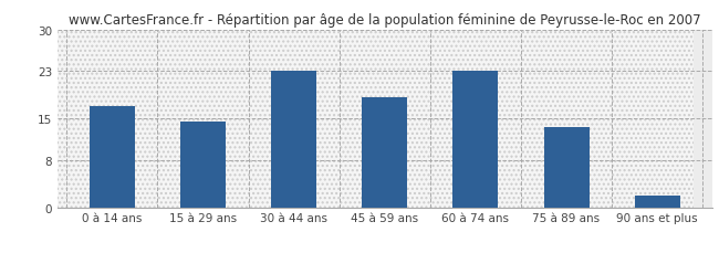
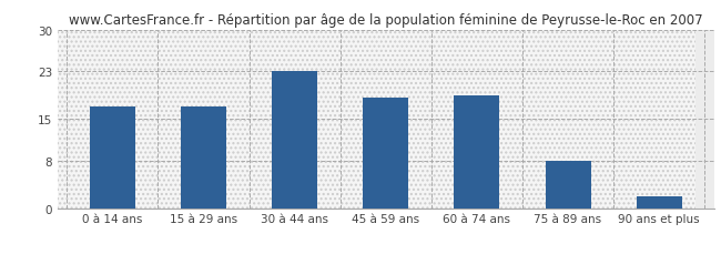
15 à 29 ans: 14.5 -> 17.0
60 à 74 ans: 23.0 -> 19.0
75 à 89 ans: 13.5 -> 8.0
